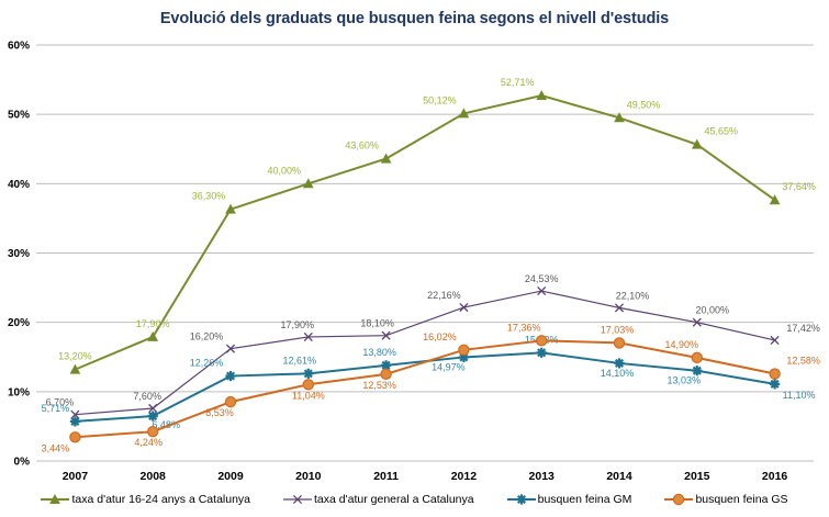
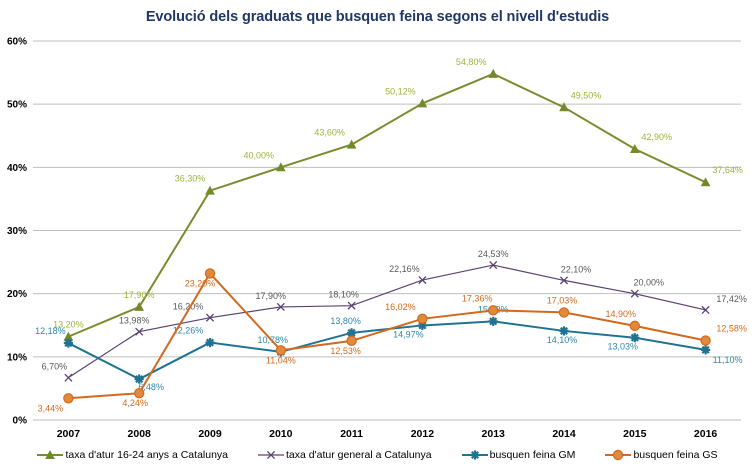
busquen feina GM/2007: 5,71% -> 12,18%
taxa d'atur general a Catalunya/2008: 7,60% -> 13,98%
busquen feina GS/2009: 8,53% -> 23,20%
busquen feina GM/2010: 12,61% -> 10,78%
taxa d'atur 16-24 anys a Catalunya/2013: 52,71% -> 54,80%
taxa d'atur 16-24 anys a Catalunya/2015: 45,65% -> 42,90%
